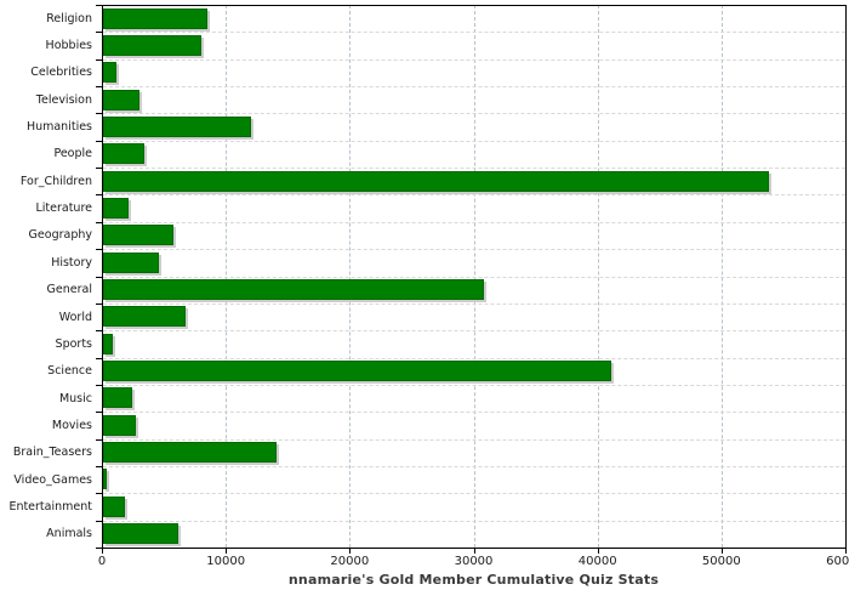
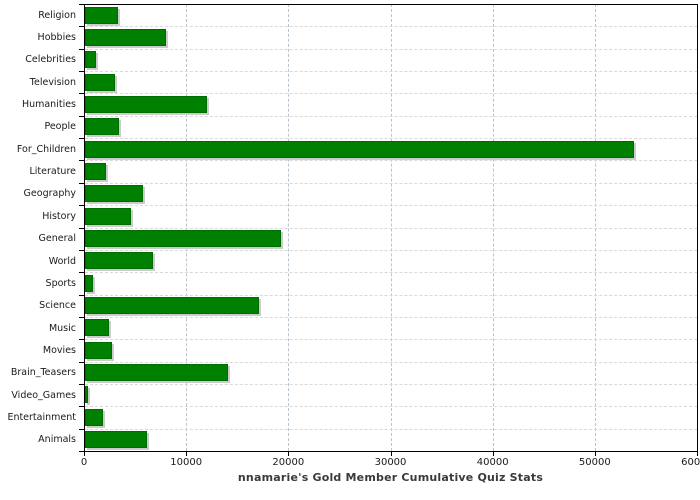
Religion: 8300 -> 3200
General: 30600 -> 19100
Science: 40900 -> 17000
